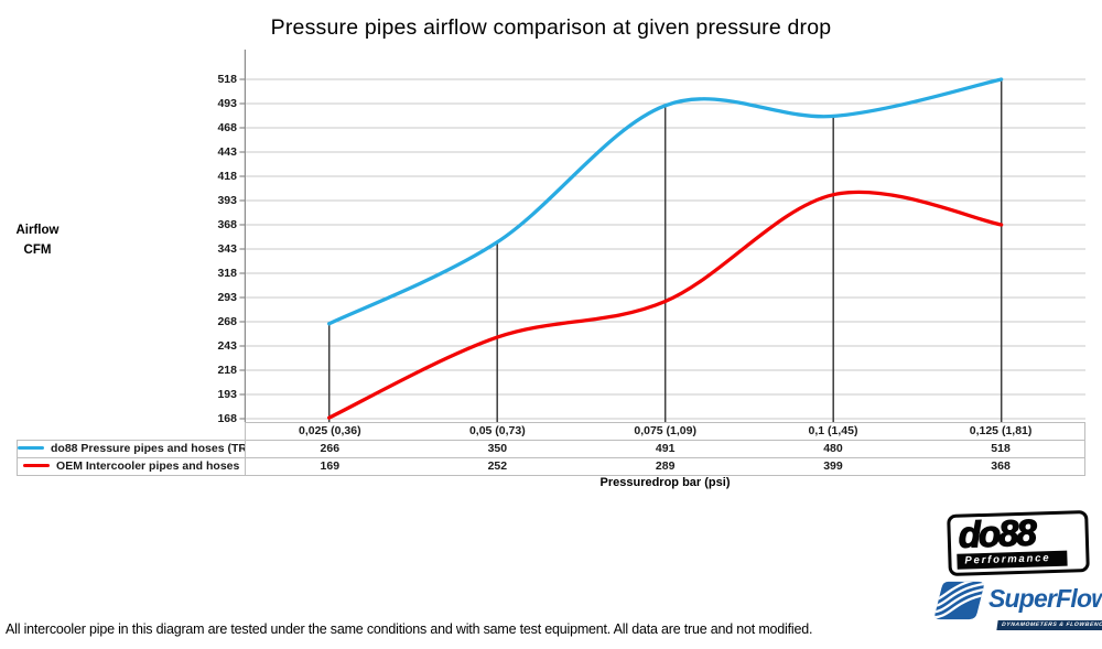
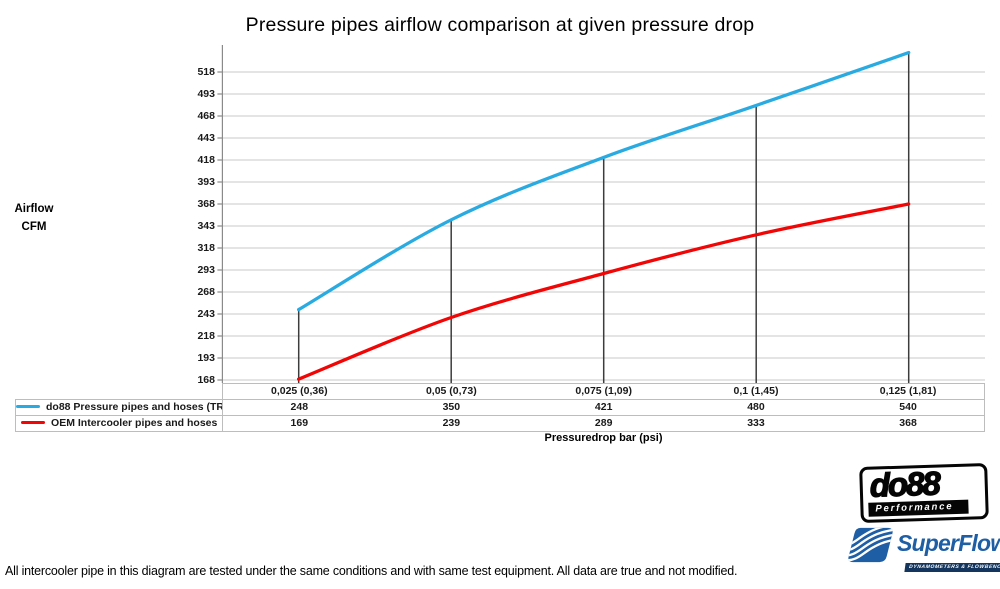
do88 Pressure pipes and hoses (TR-230)/0,025 (0,36): 266 -> 248
OEM Intercooler pipes and hoses/0,05 (0,73): 252 -> 239
do88 Pressure pipes and hoses (TR-230)/0,075 (1,09): 491 -> 421
OEM Intercooler pipes and hoses/0,1 (1,45): 399 -> 333
do88 Pressure pipes and hoses (TR-230)/0,125 (1,81): 518 -> 540
